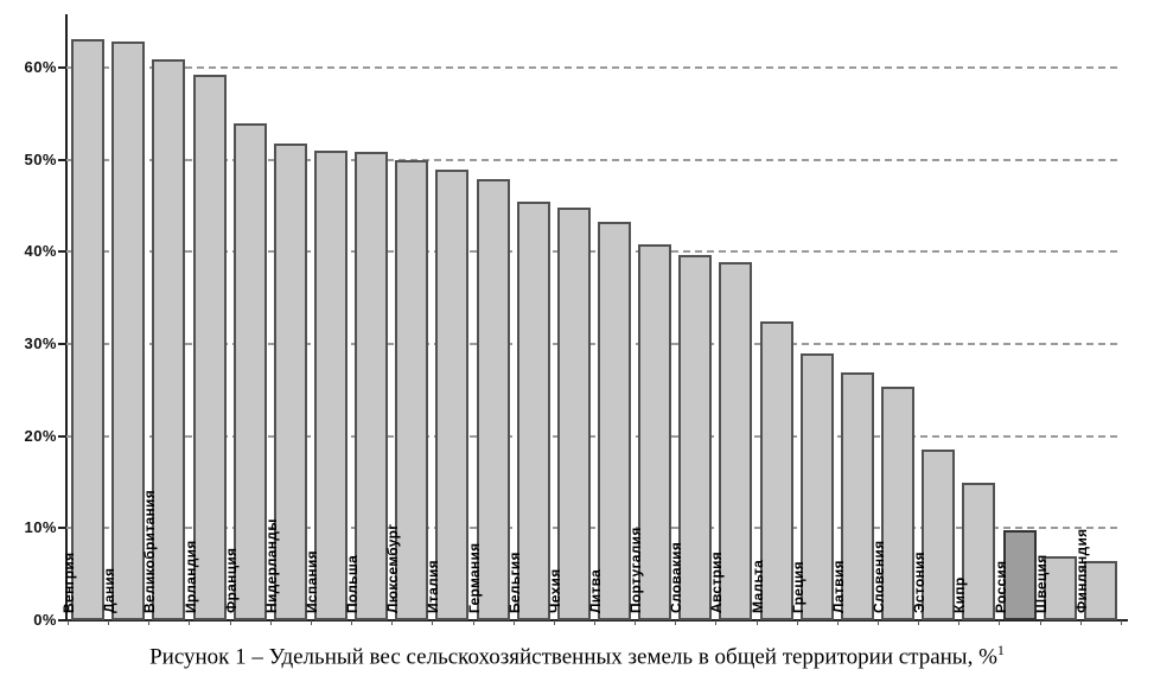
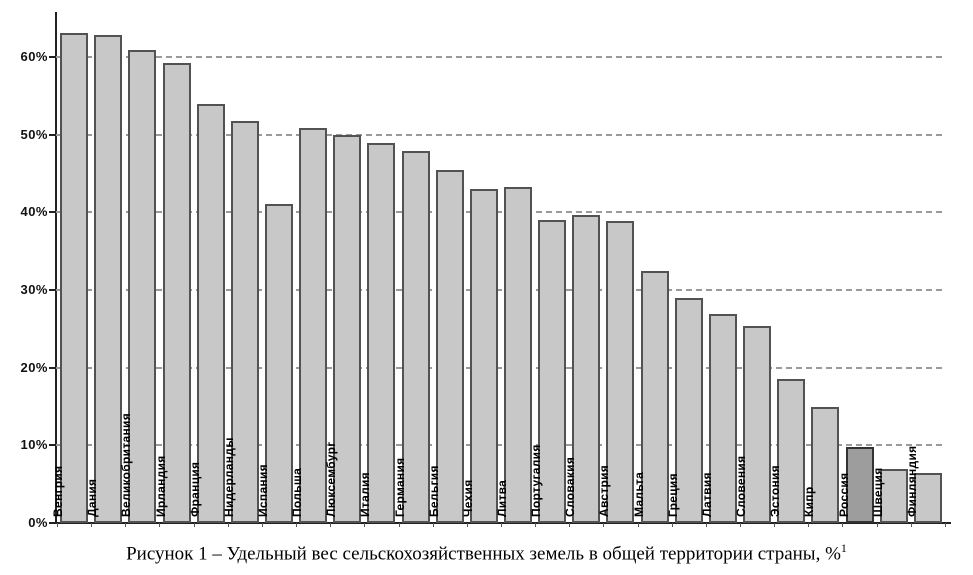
Испания: 51% -> 41%
Чехия: 45% -> 43%
Португалия: 41% -> 39%
